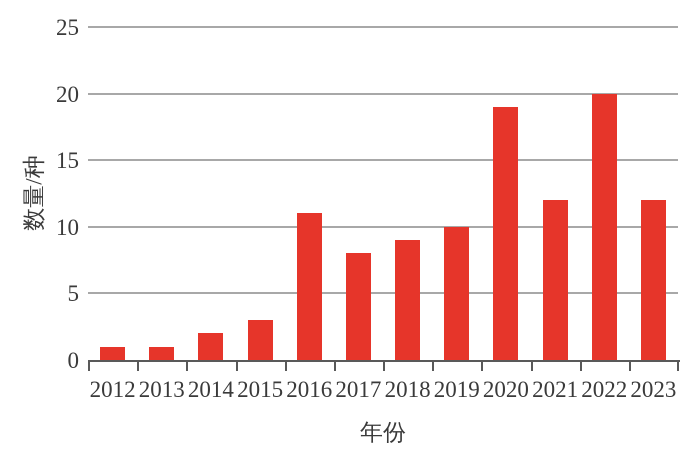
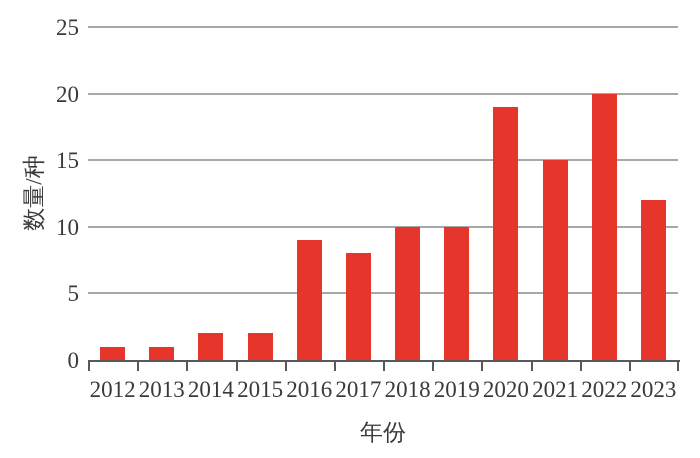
2015: 3 -> 2
2016: 11 -> 9
2018: 9 -> 10
2021: 12 -> 15
